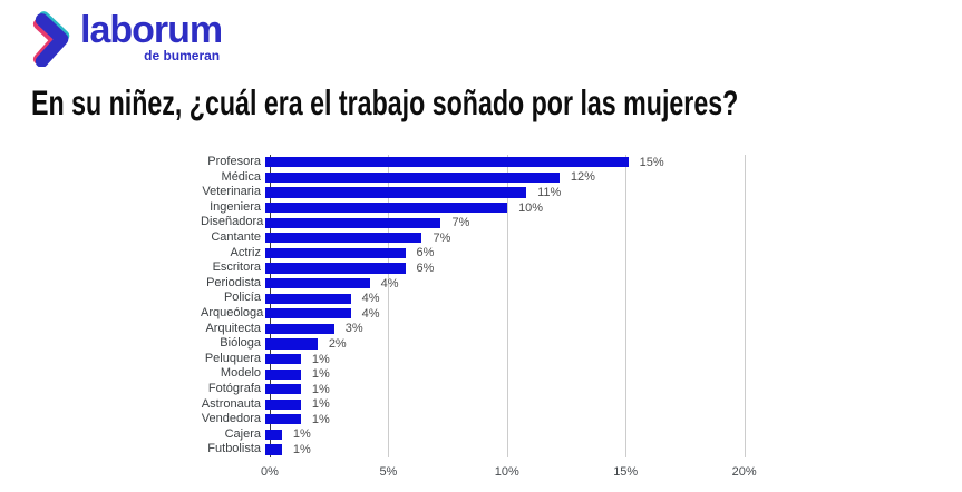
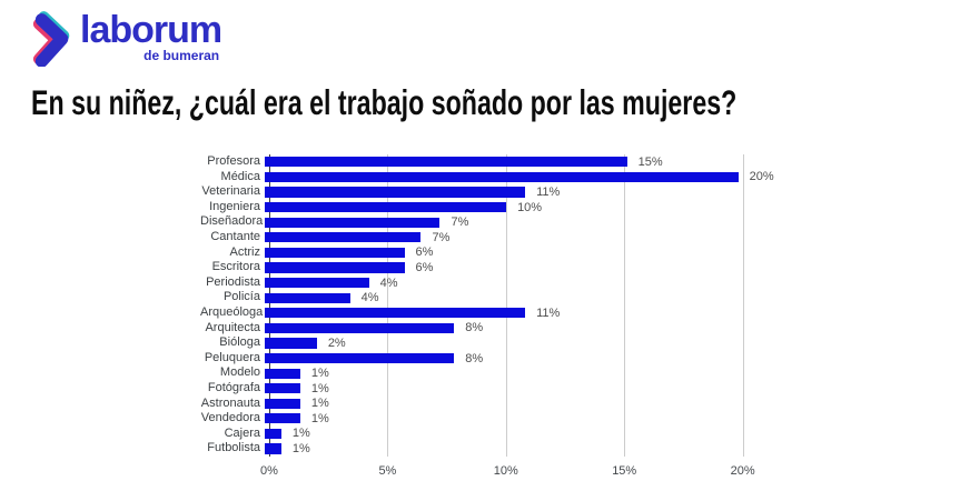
Médica: 12% -> 20%
Arqueóloga: 4% -> 11%
Arquitecta: 3% -> 8%
Peluquera: 1% -> 8%
